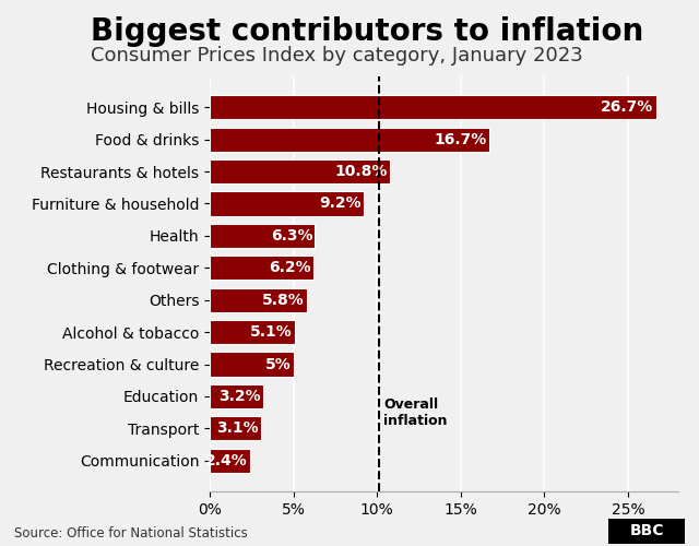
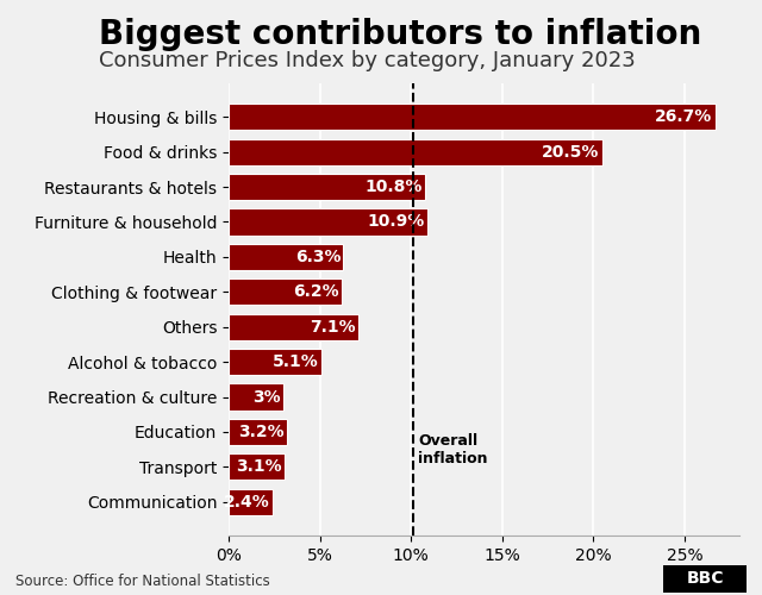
Food & drinks: 16.7% -> 20.5%
Furniture & household: 9.2% -> 10.9%
Others: 5.8% -> 7.1%
Recreation & culture: 5% -> 3%
